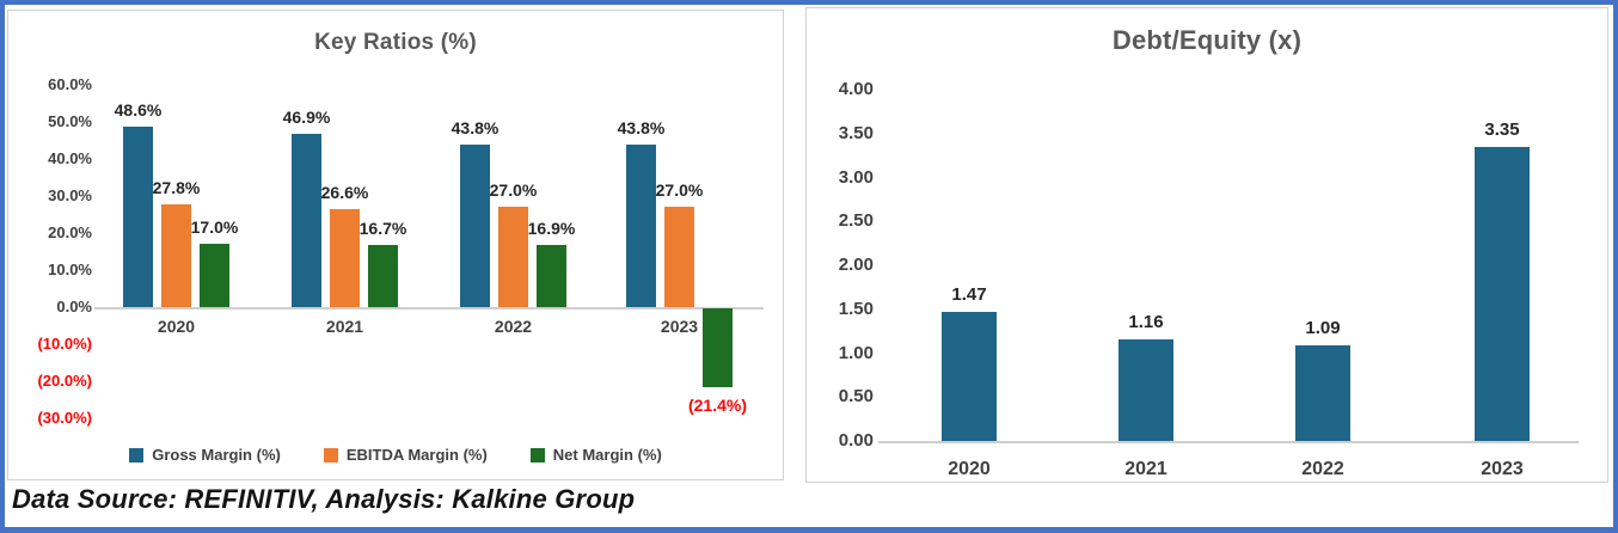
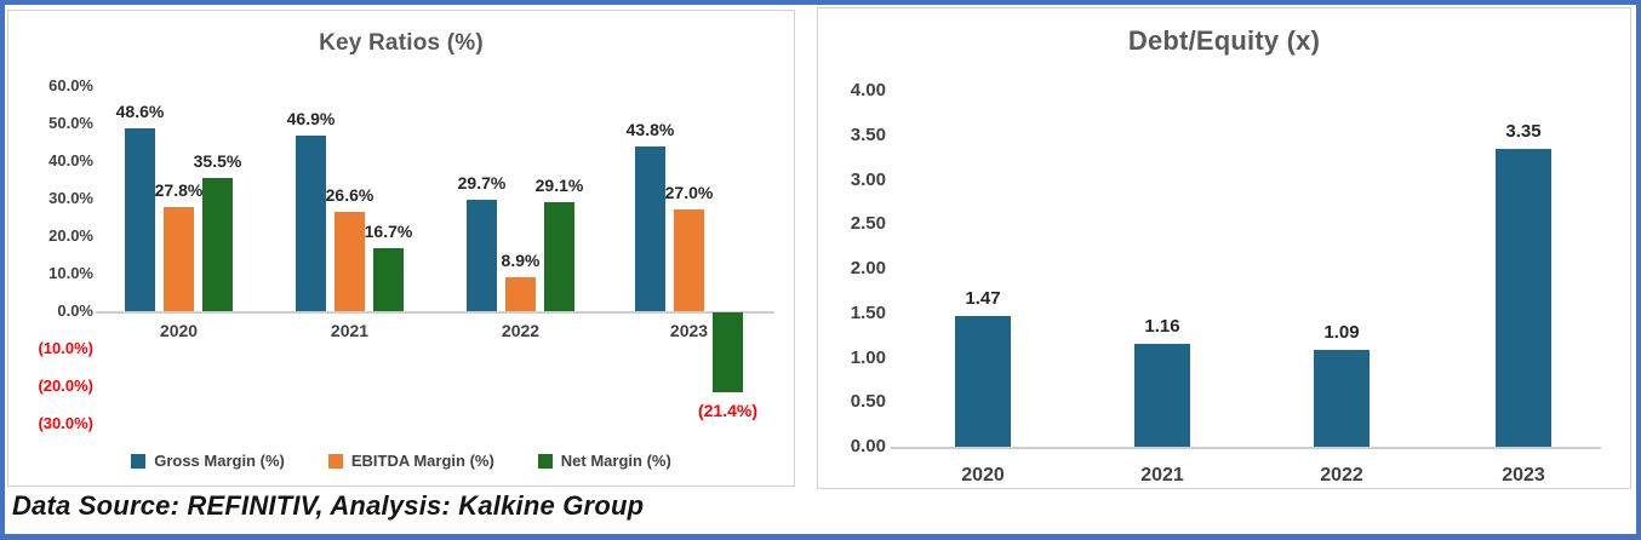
Key Ratios (%)/Net Margin (%)/2020: 17.0% -> 35.5%
Key Ratios (%)/Gross Margin (%)/2022: 43.8% -> 29.7%
Key Ratios (%)/EBITDA Margin (%)/2022: 27.0% -> 8.9%
Key Ratios (%)/Net Margin (%)/2022: 16.9% -> 29.1%
